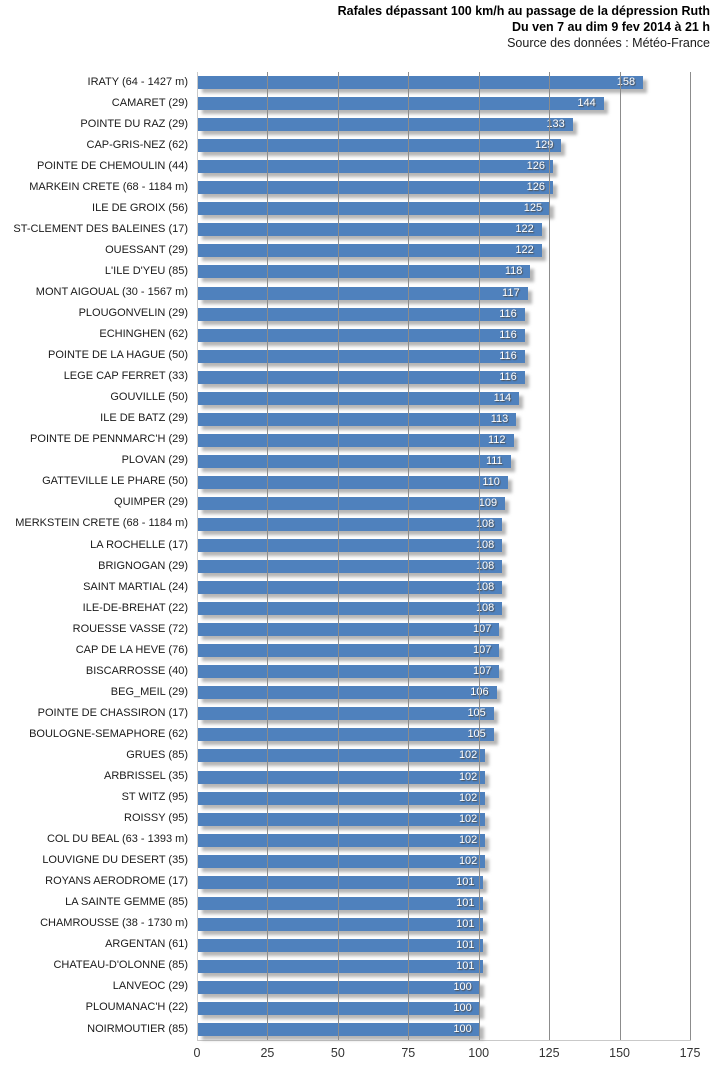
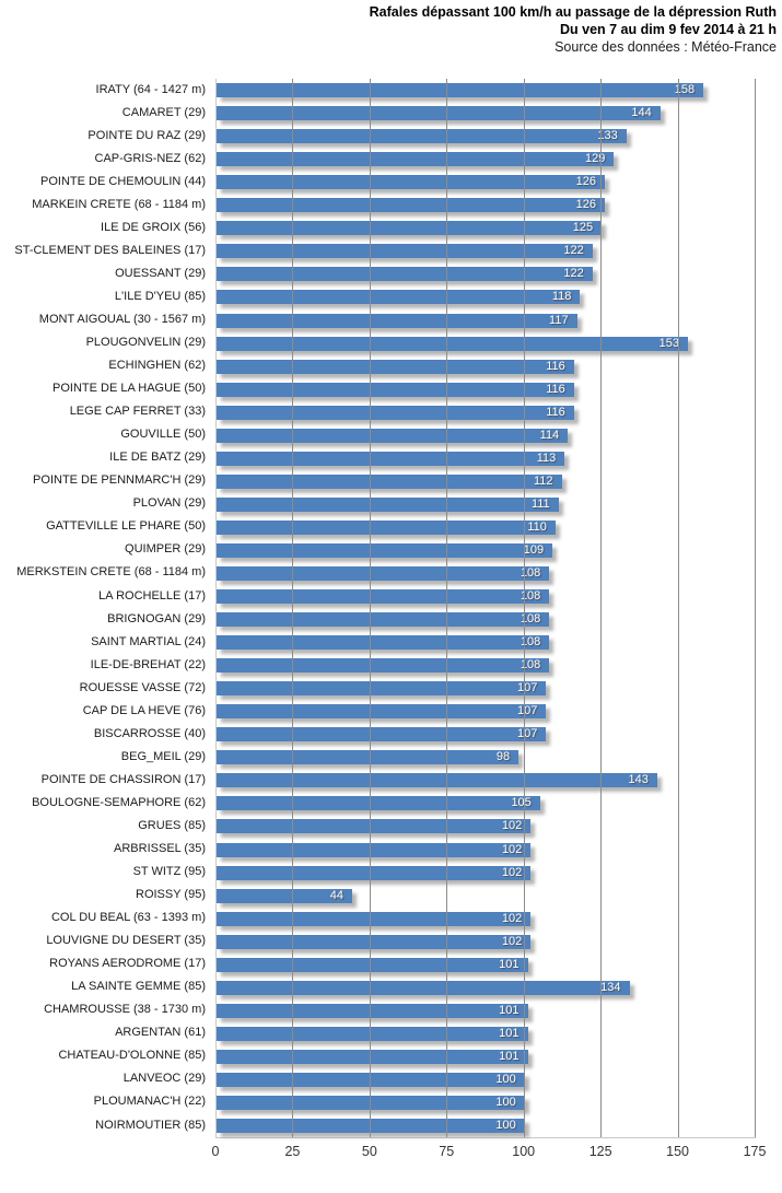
PLOUGONVELIN (29): 116 -> 153
BEG_MEIL (29): 106 -> 98
POINTE DE CHASSIRON (17): 105 -> 143
ROISSY (95): 102 -> 44
LA SAINTE GEMME (85): 101 -> 134
